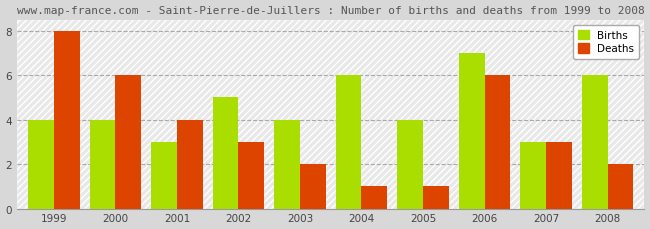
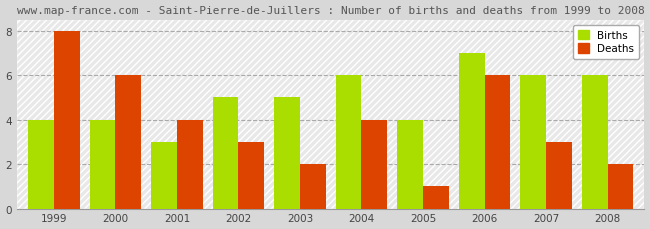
Births/2003: 4 -> 5
Deaths/2004: 1 -> 4
Births/2007: 3 -> 6
